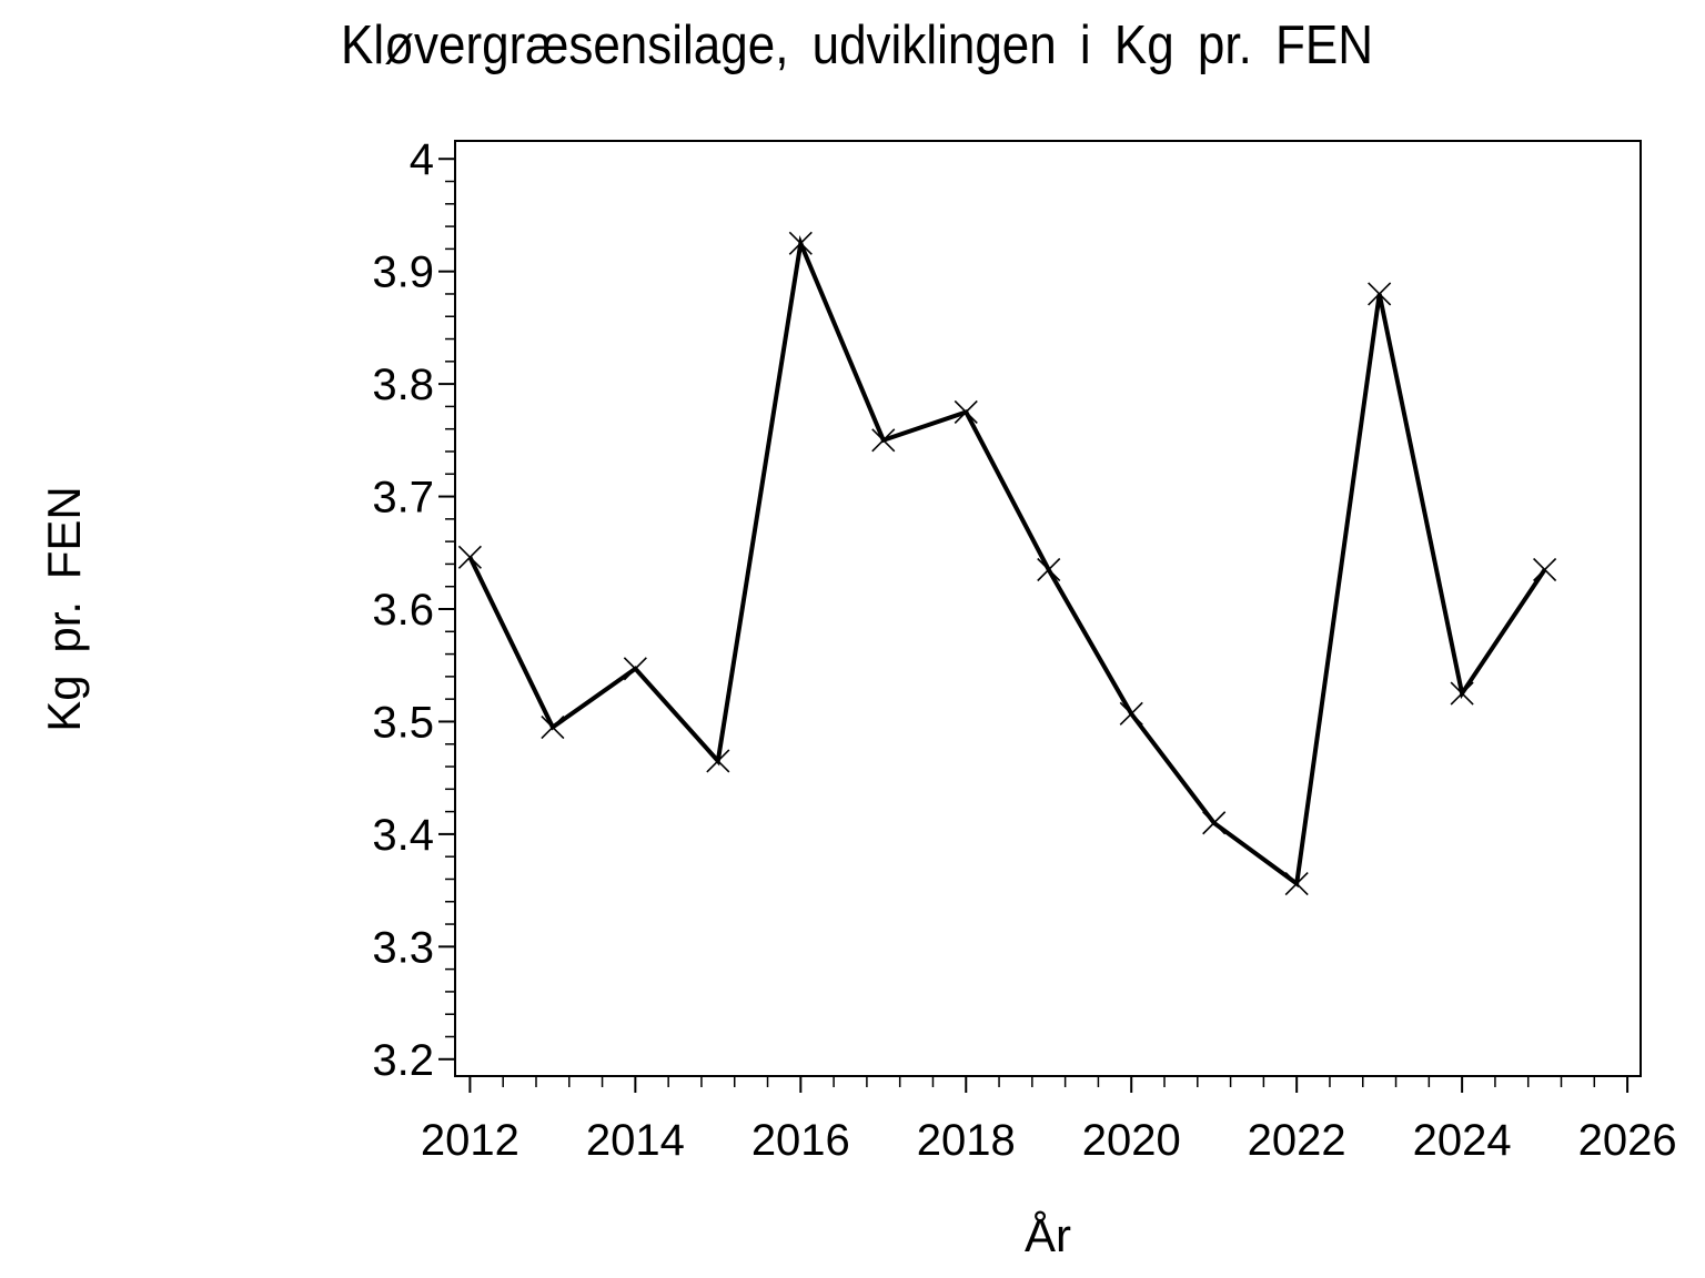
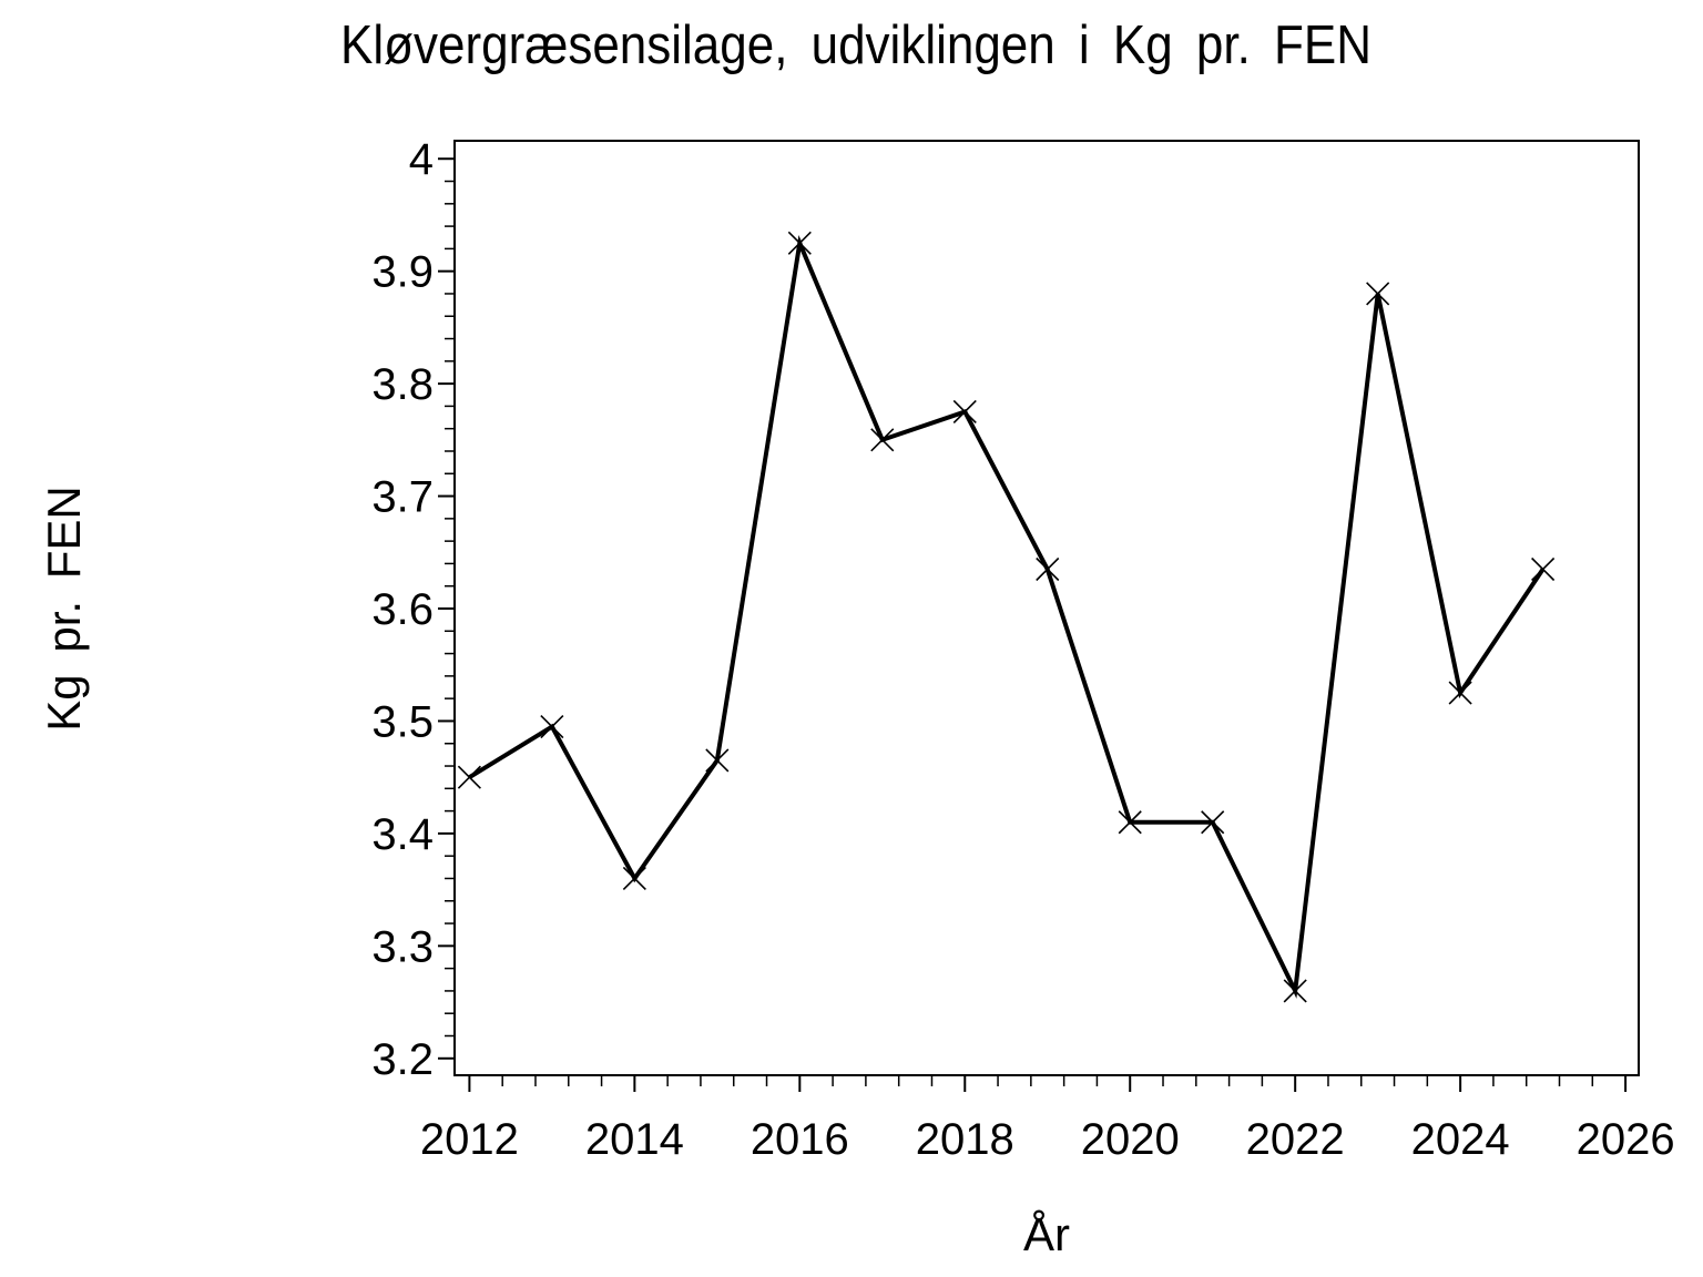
2012: 3.646 -> 3.450
2014: 3.547 -> 3.360
2020: 3.507 -> 3.410
2022: 3.356 -> 3.260
